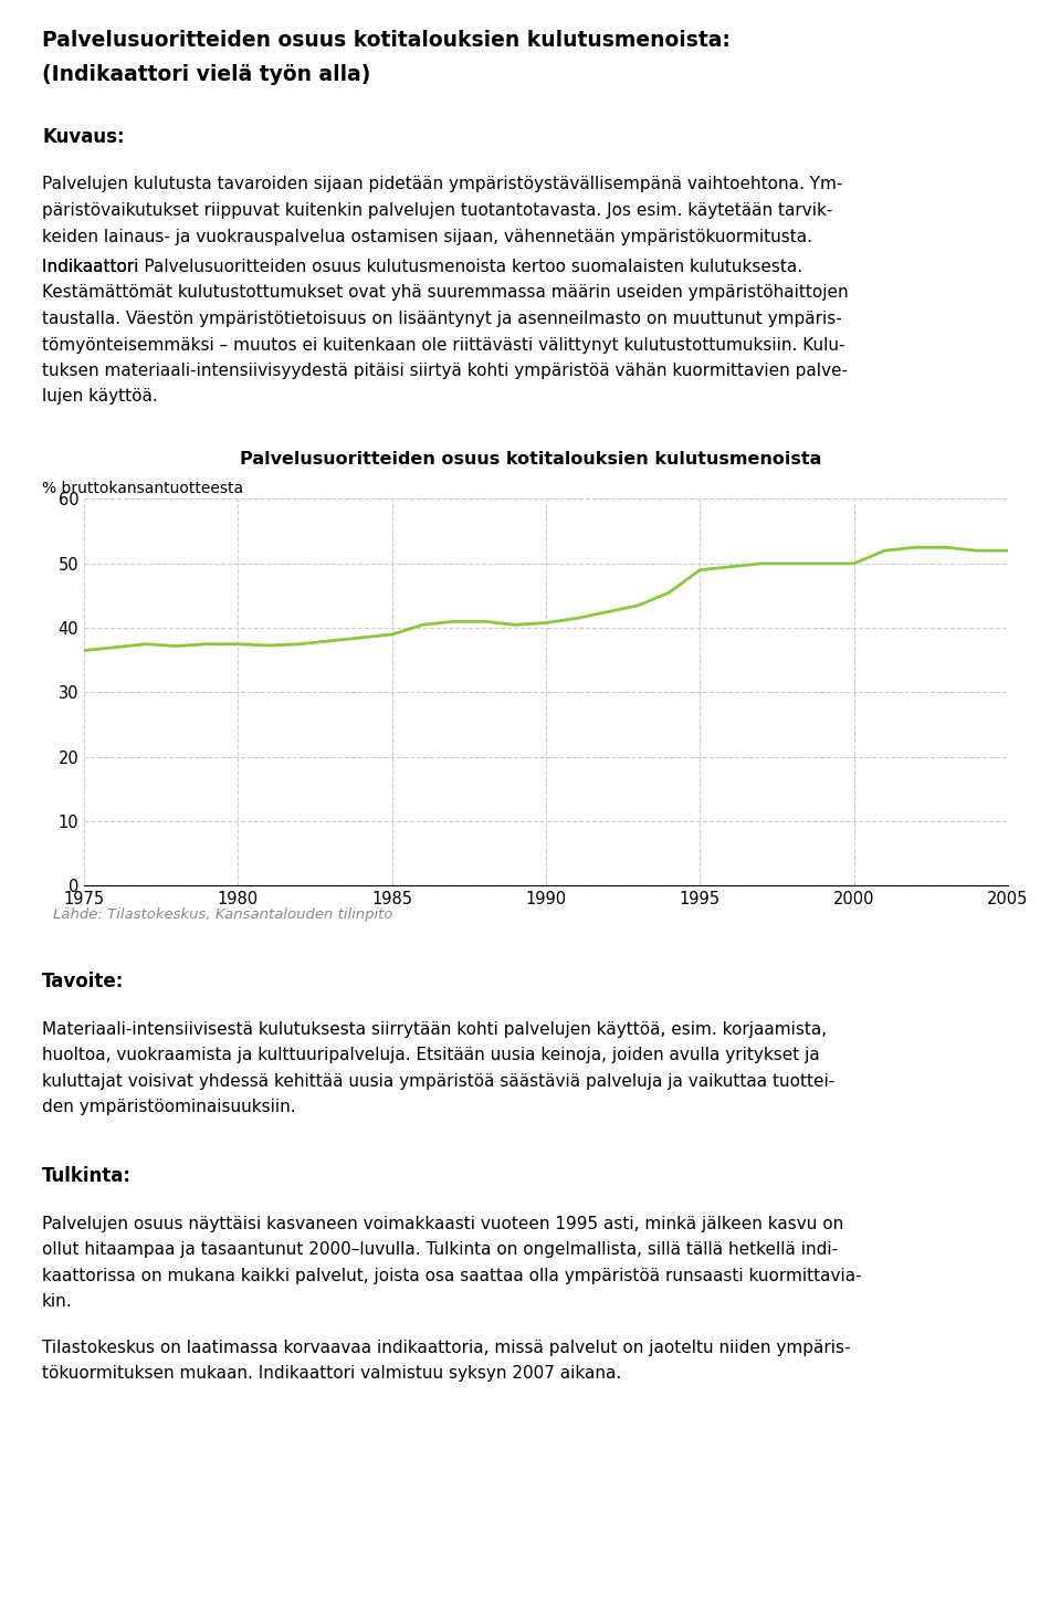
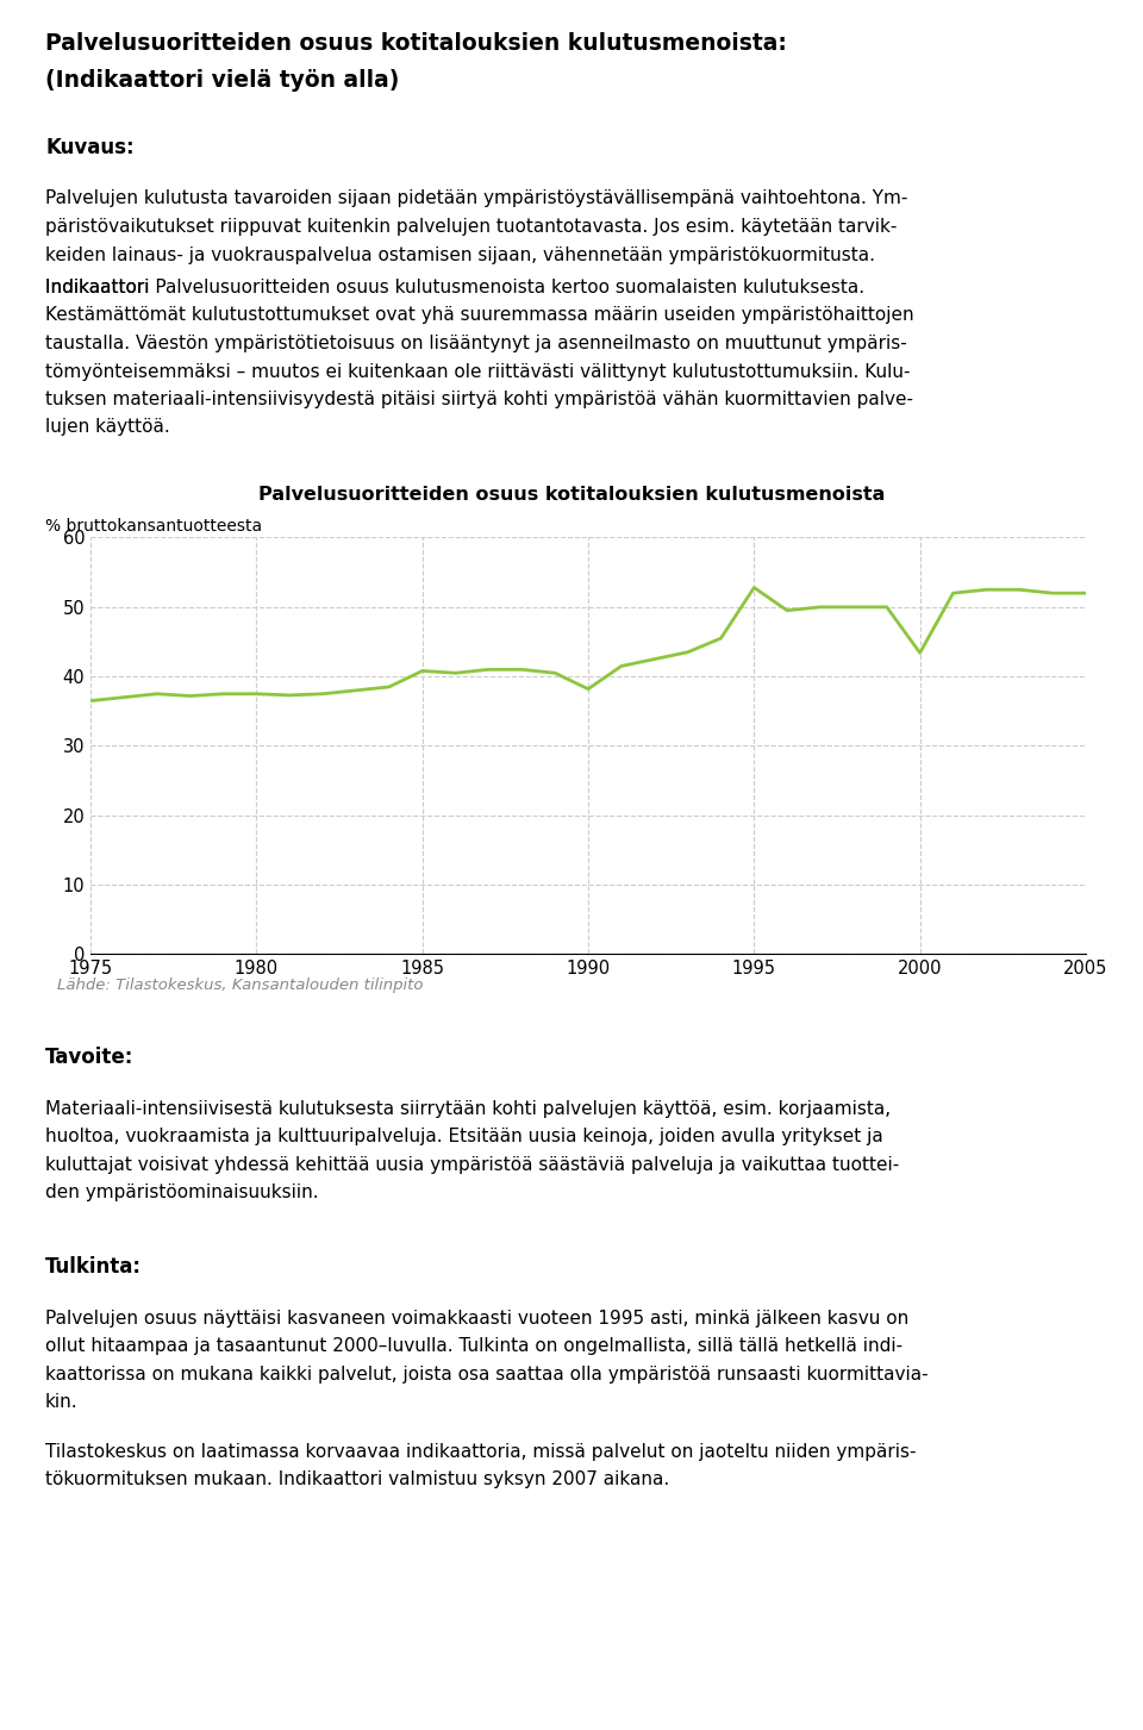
1985: 39.0 -> 40.8
1990: 40.8 -> 38.2
1995: 49.0 -> 52.8
2000: 50.0 -> 43.4
